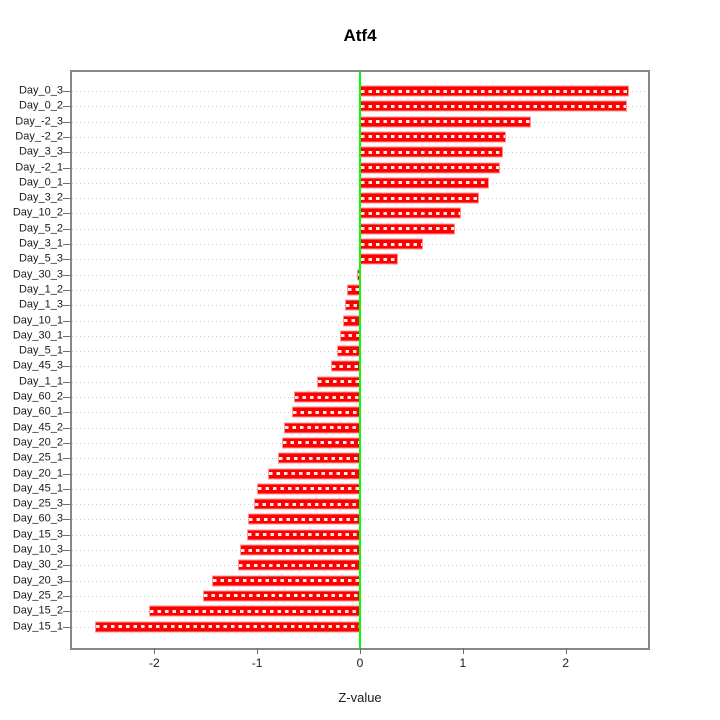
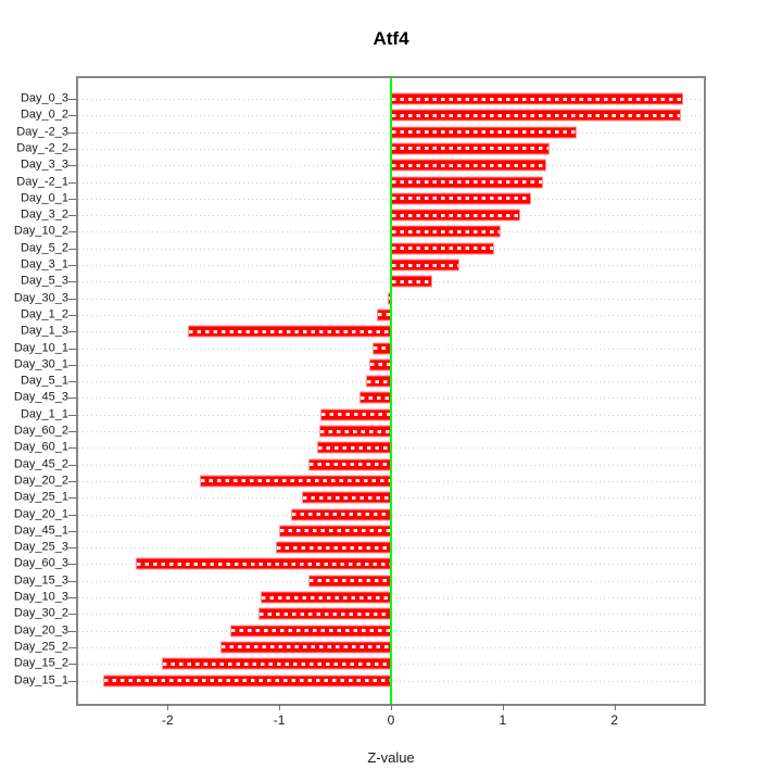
Day_1_3: -0.15 -> -1.82
Day_1_1: -0.42 -> -0.63
Day_20_2: -0.76 -> -1.71
Day_60_3: -1.09 -> -2.28
Day_15_3: -1.10 -> -0.74
